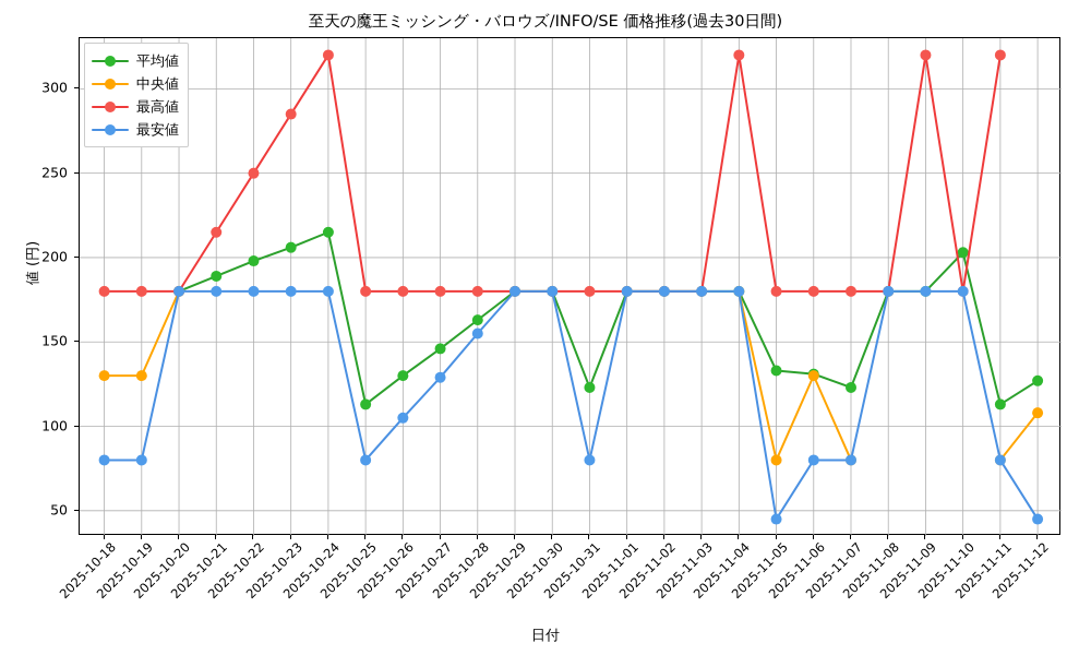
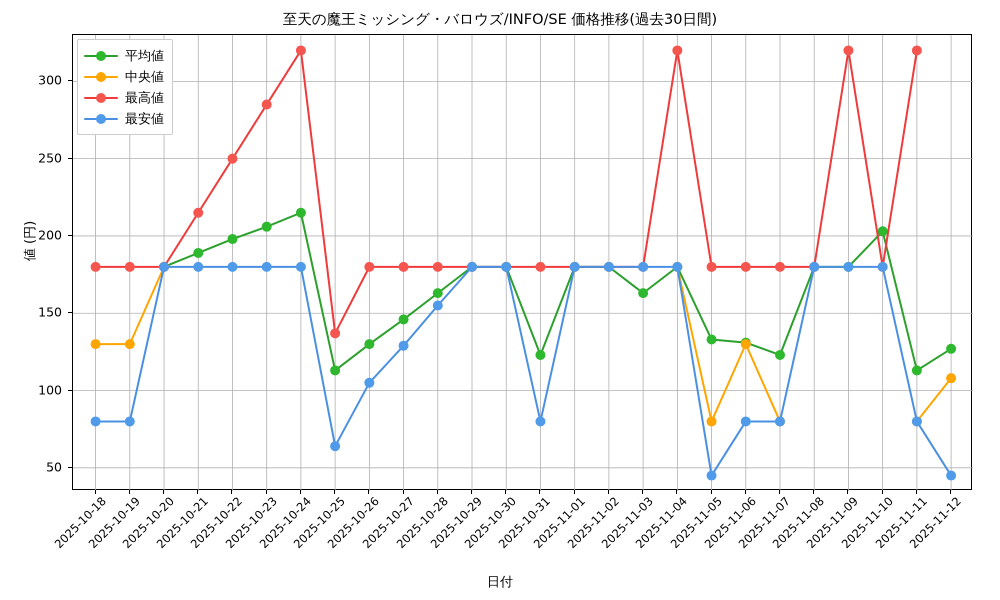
最高値/2025-10-25: 180 -> 137
最安値/2025-10-25: 80 -> 64
平均値/2025-11-03: 180 -> 163
